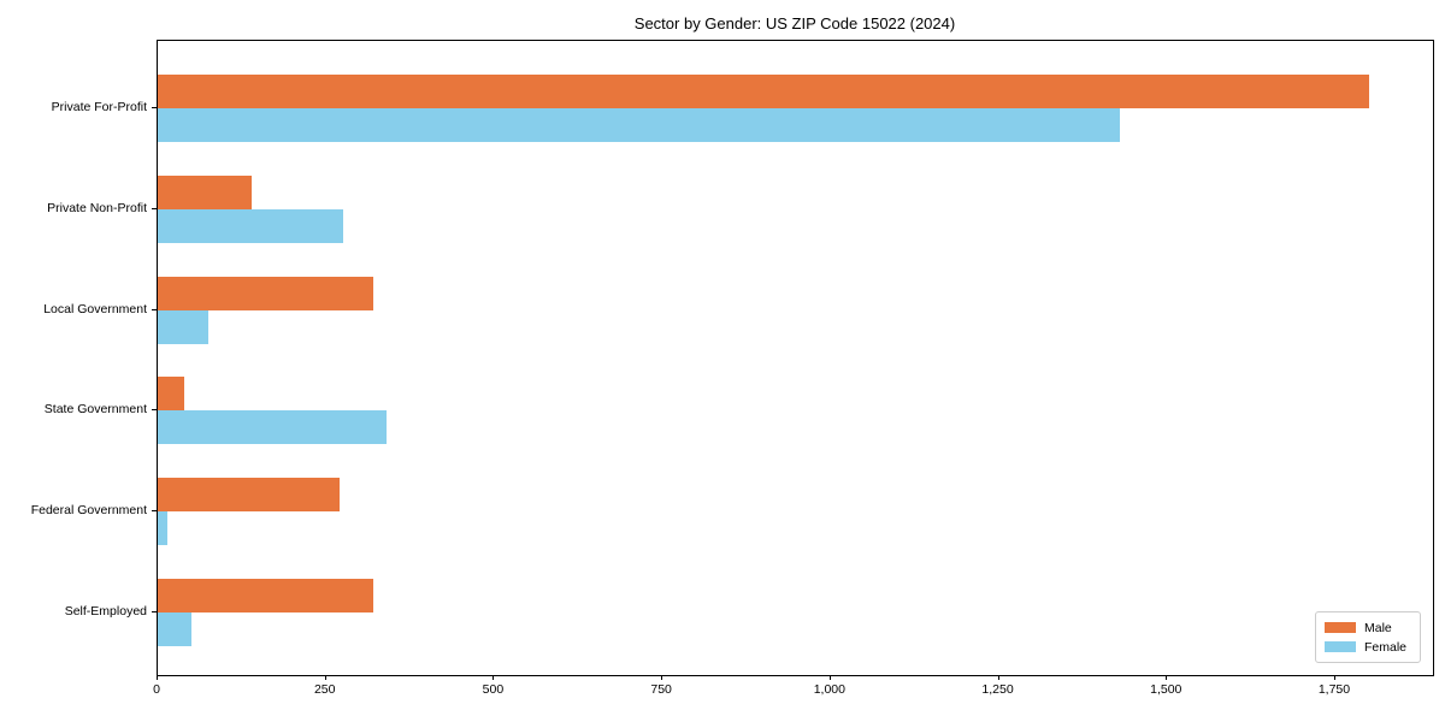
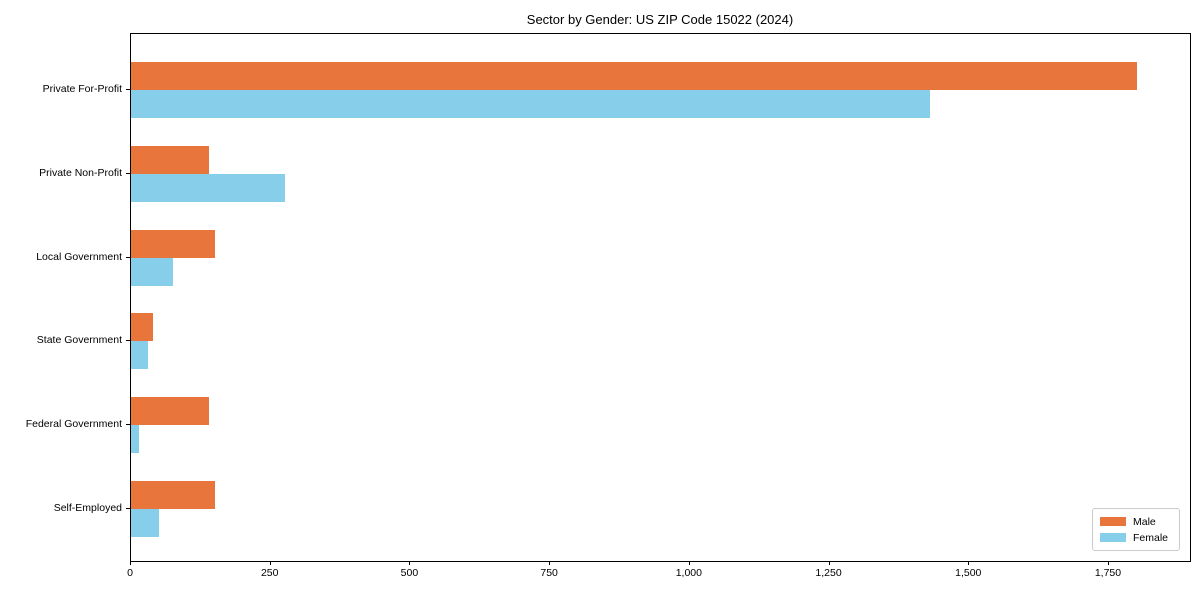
Male/Local Government: 320 -> 150
Female/State Government: 340 -> 30
Male/Federal Government: 270 -> 140
Male/Self-Employed: 320 -> 150
